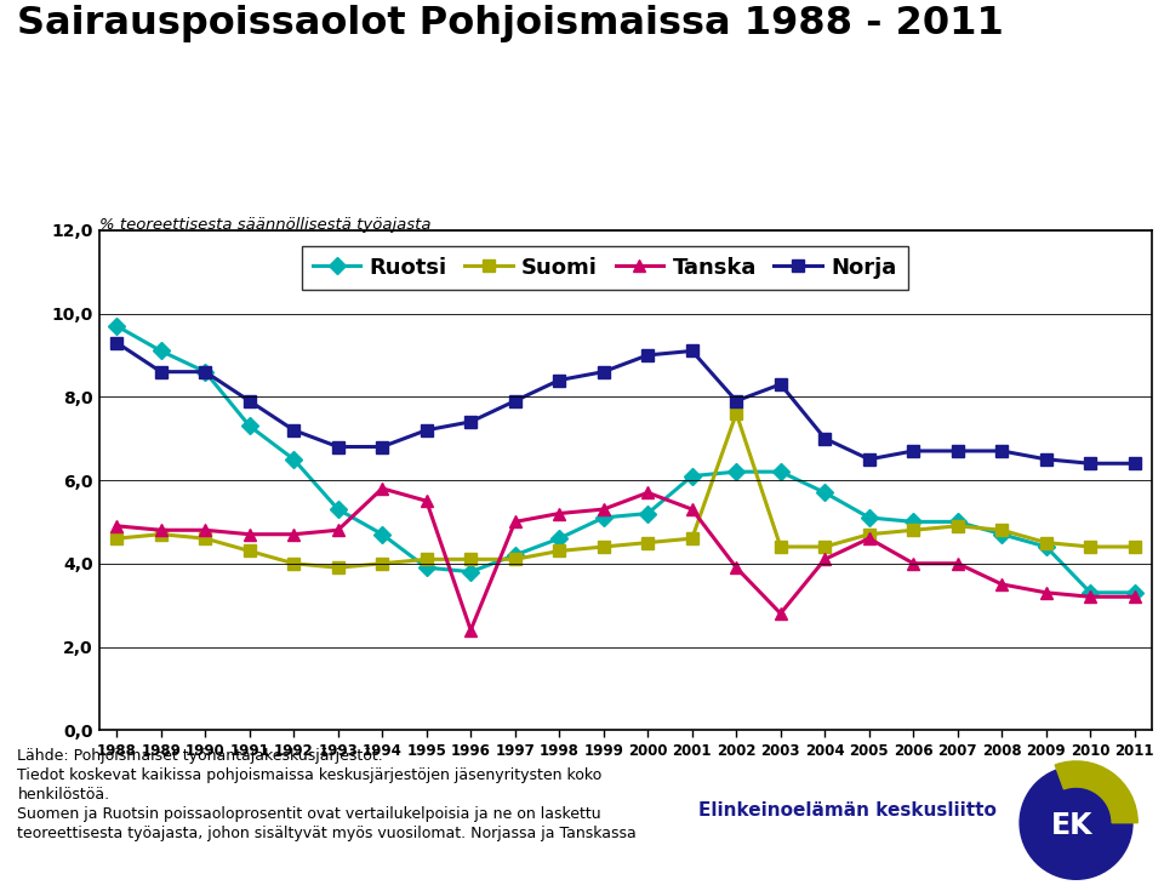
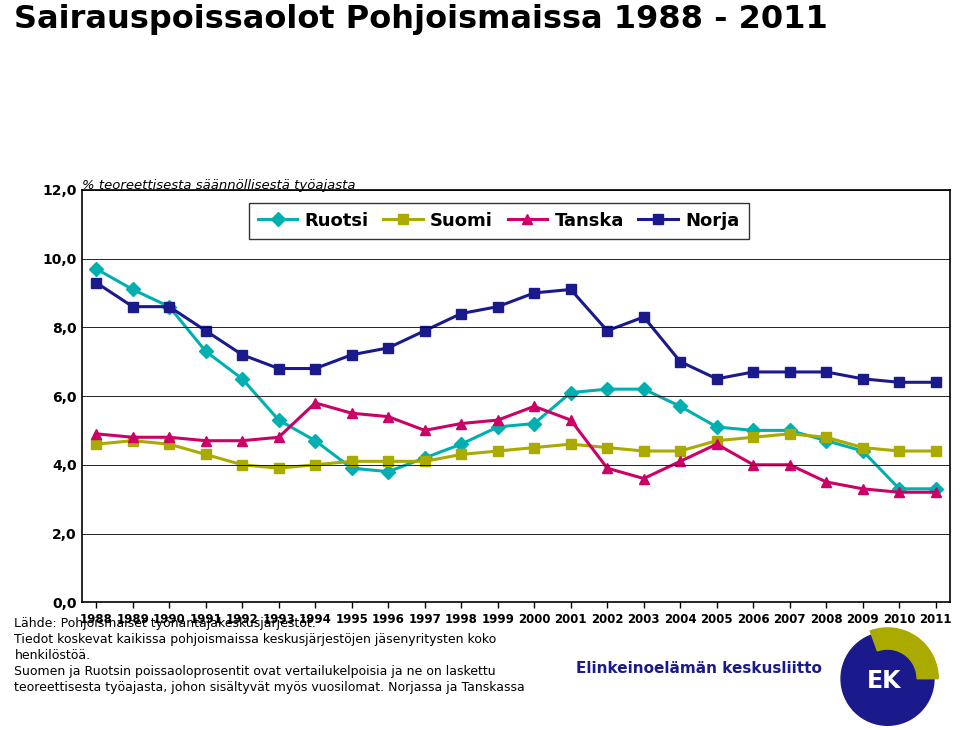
Tanska/1996: 2,4 -> 5,4
Suomi/2002: 7,6 -> 4,5
Tanska/2003: 2,8 -> 3,6
